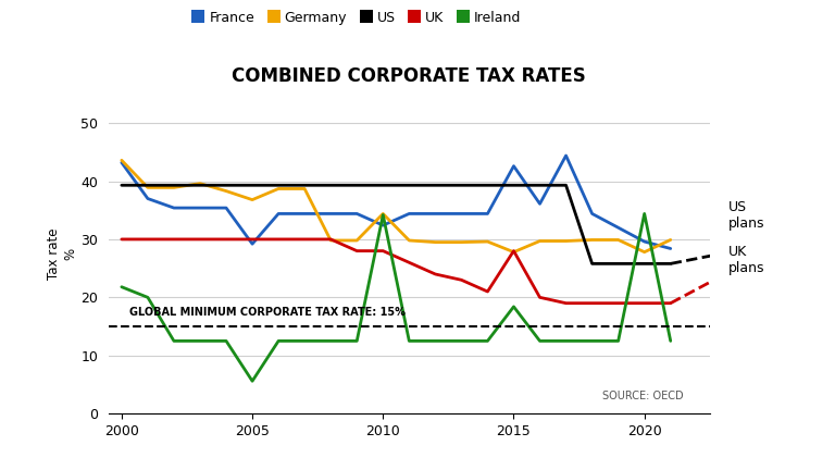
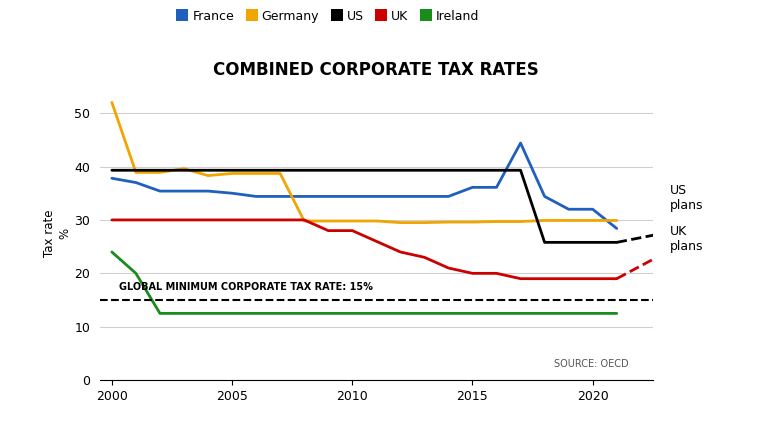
France/2000: 43.2 -> 37.8
Germany/2000: 43.6 -> 52.0
Ireland/2000: 21.8 -> 24.0
France/2005: 29.2 -> 35.0
Germany/2005: 36.8 -> 38.7
Ireland/2005: 5.6 -> 12.5
France/2010: 32.4 -> 34.4
Germany/2010: 34.4 -> 29.8
Ireland/2010: 34.2 -> 12.5
France/2015: 42.6 -> 36.1
Germany/2015: 27.8 -> 29.6
UK/2015: 28 -> 20
Ireland/2015: 18.4 -> 12.5
France/2020: 29.6 -> 32.0
Germany/2020: 27.8 -> 29.9
Ireland/2020: 34.4 -> 12.5
